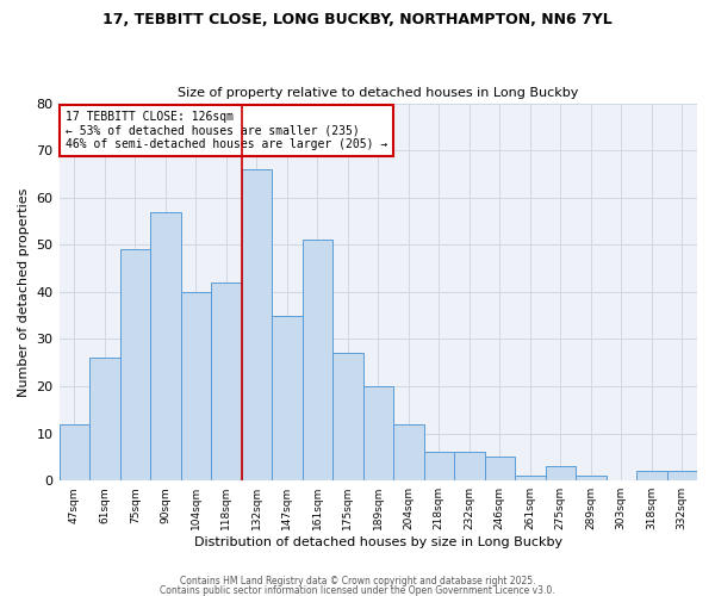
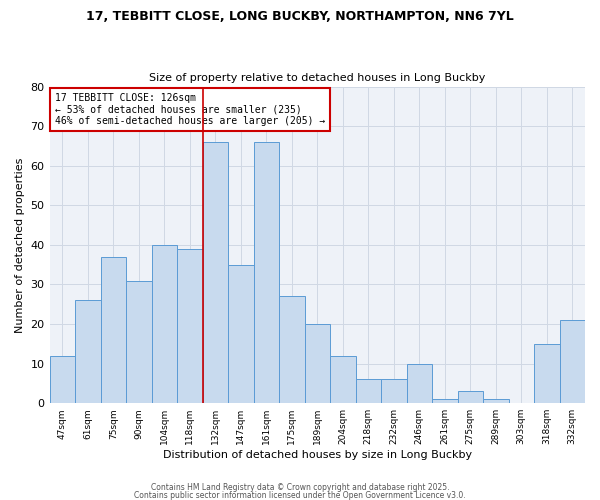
75sqm: 49 -> 37
90sqm: 57 -> 31
118sqm: 42 -> 39
161sqm: 51 -> 66
246sqm: 5 -> 10
318sqm: 2 -> 15
332sqm: 2 -> 21
